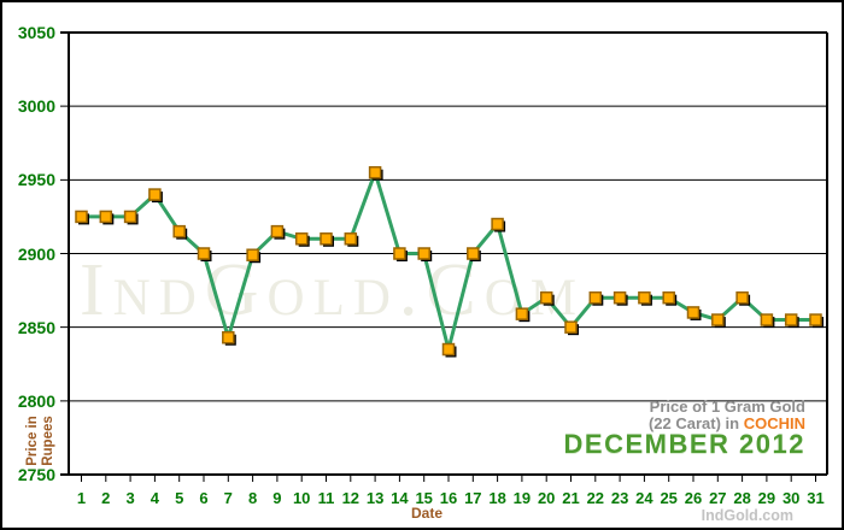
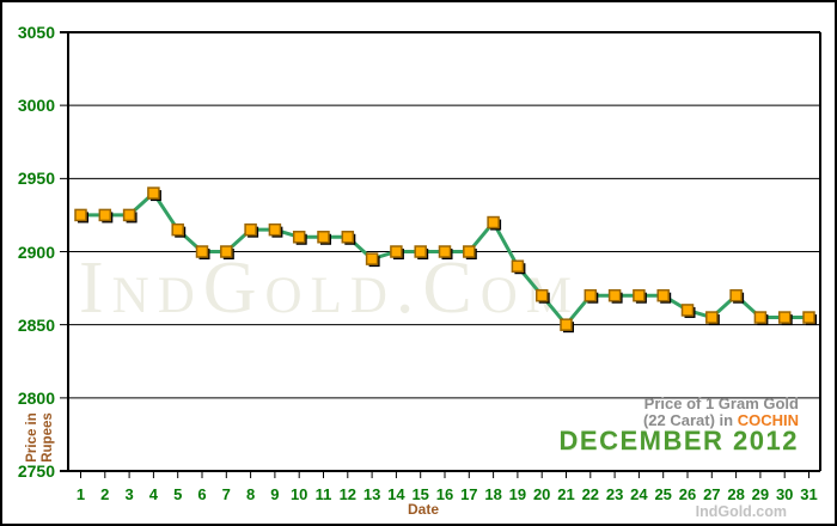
7: 2843 -> 2900
8: 2899 -> 2915
13: 2955 -> 2895
16: 2835 -> 2900
19: 2859 -> 2890
